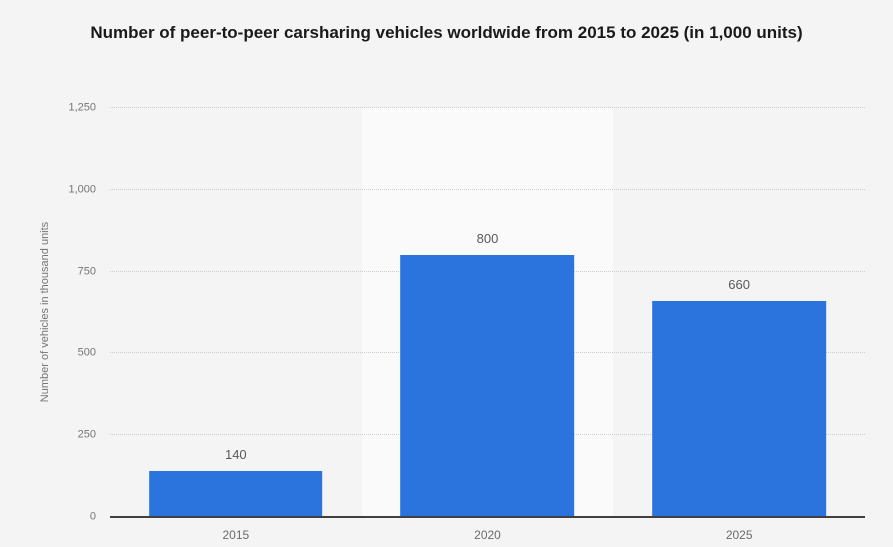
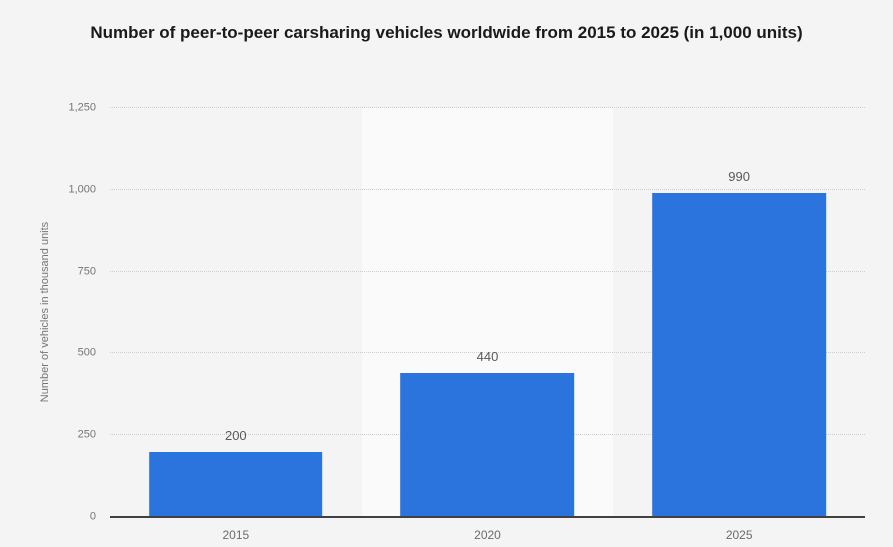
2015: 140 -> 200
2020: 800 -> 440
2025: 660 -> 990
